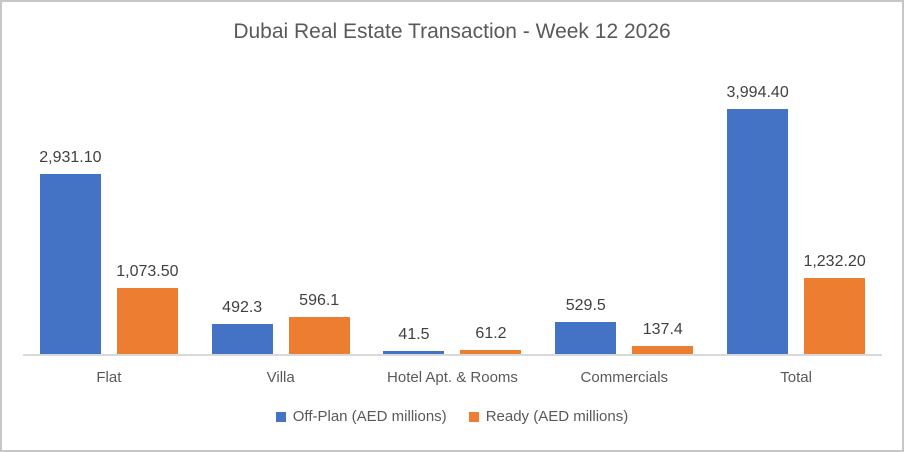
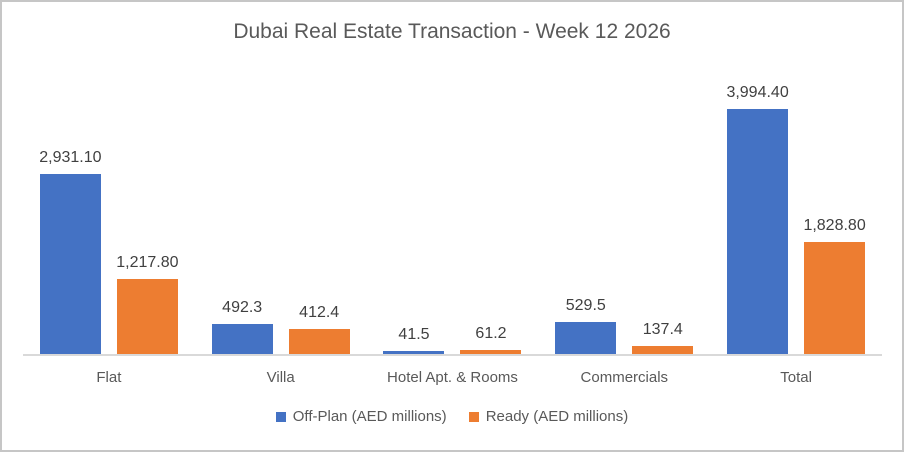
Ready (AED millions)/Flat: 1,073.50 -> 1,217.80
Ready (AED millions)/Villa: 596.1 -> 412.4
Ready (AED millions)/Total: 1,232.20 -> 1,828.80
